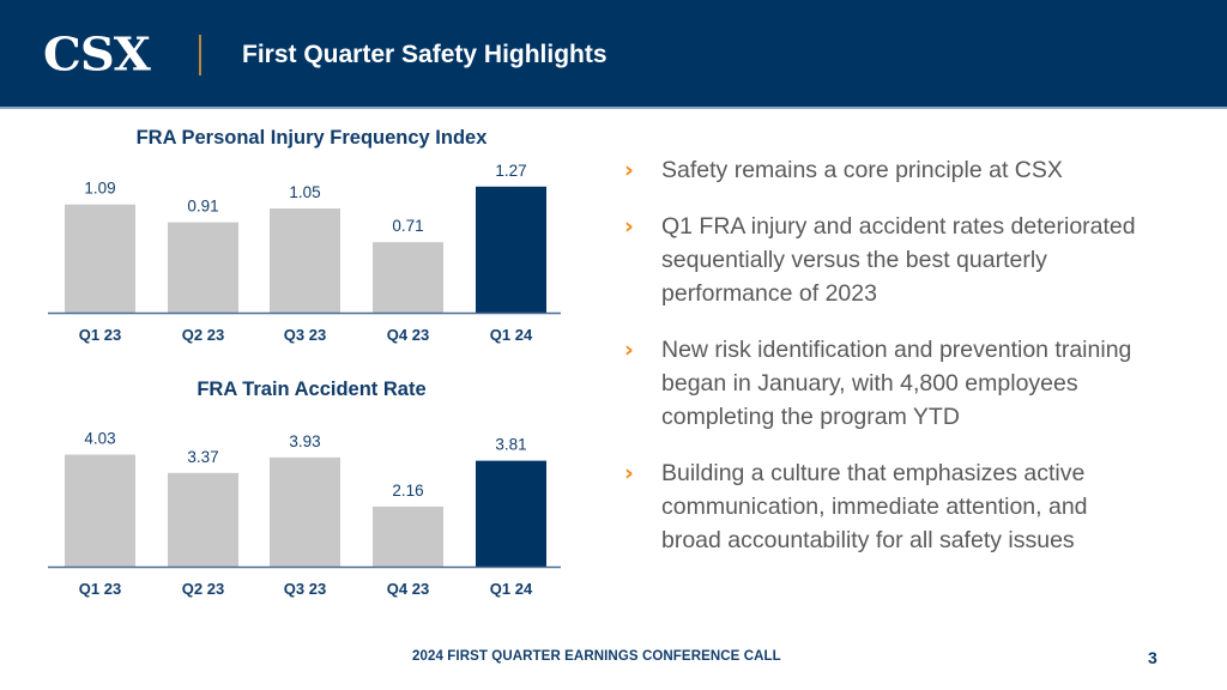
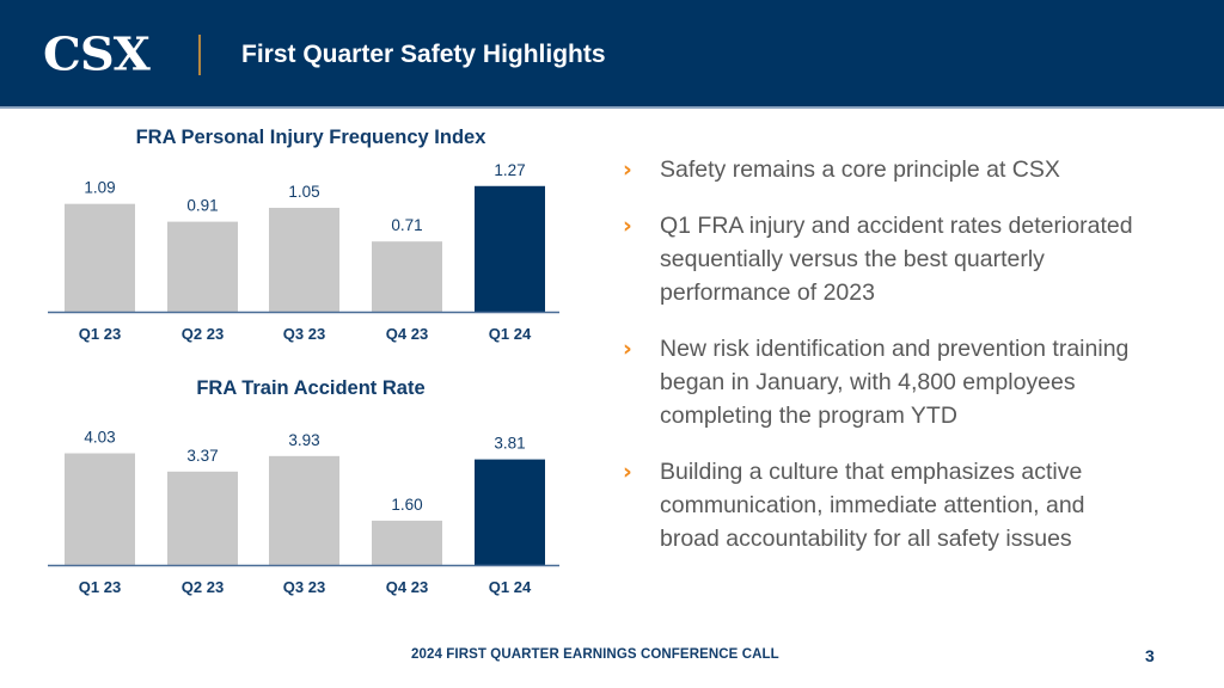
FRA Train Accident Rate/Q4 23: 2.16 -> 1.60
